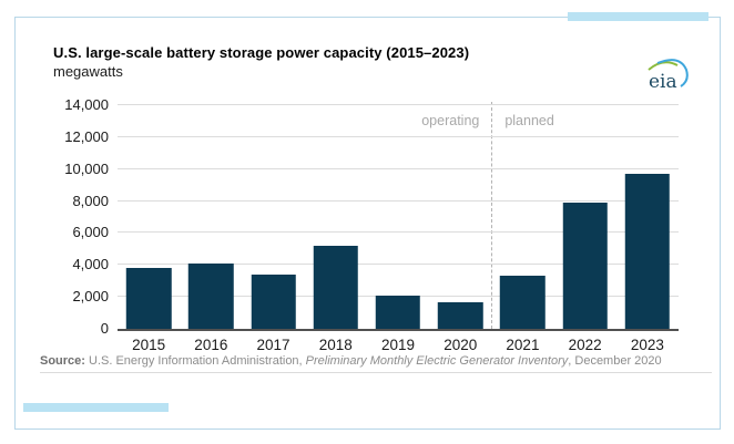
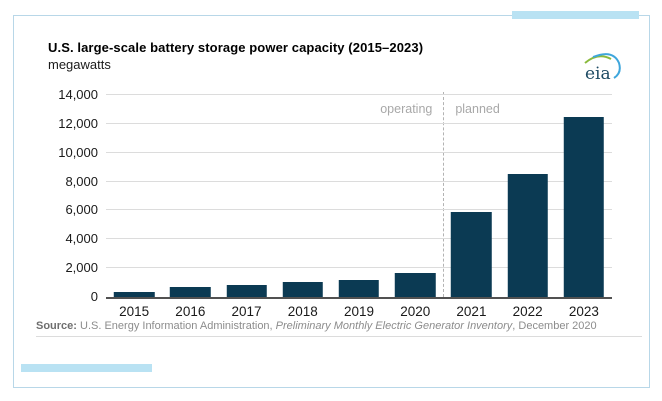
2015: 3800 -> 400
2016: 4100 -> 700
2017: 3400 -> 800
2018: 5200 -> 1000
2019: 2100 -> 1200
2021: 3300 -> 5900
2022: 7900 -> 8500
2023: 9700 -> 12500
